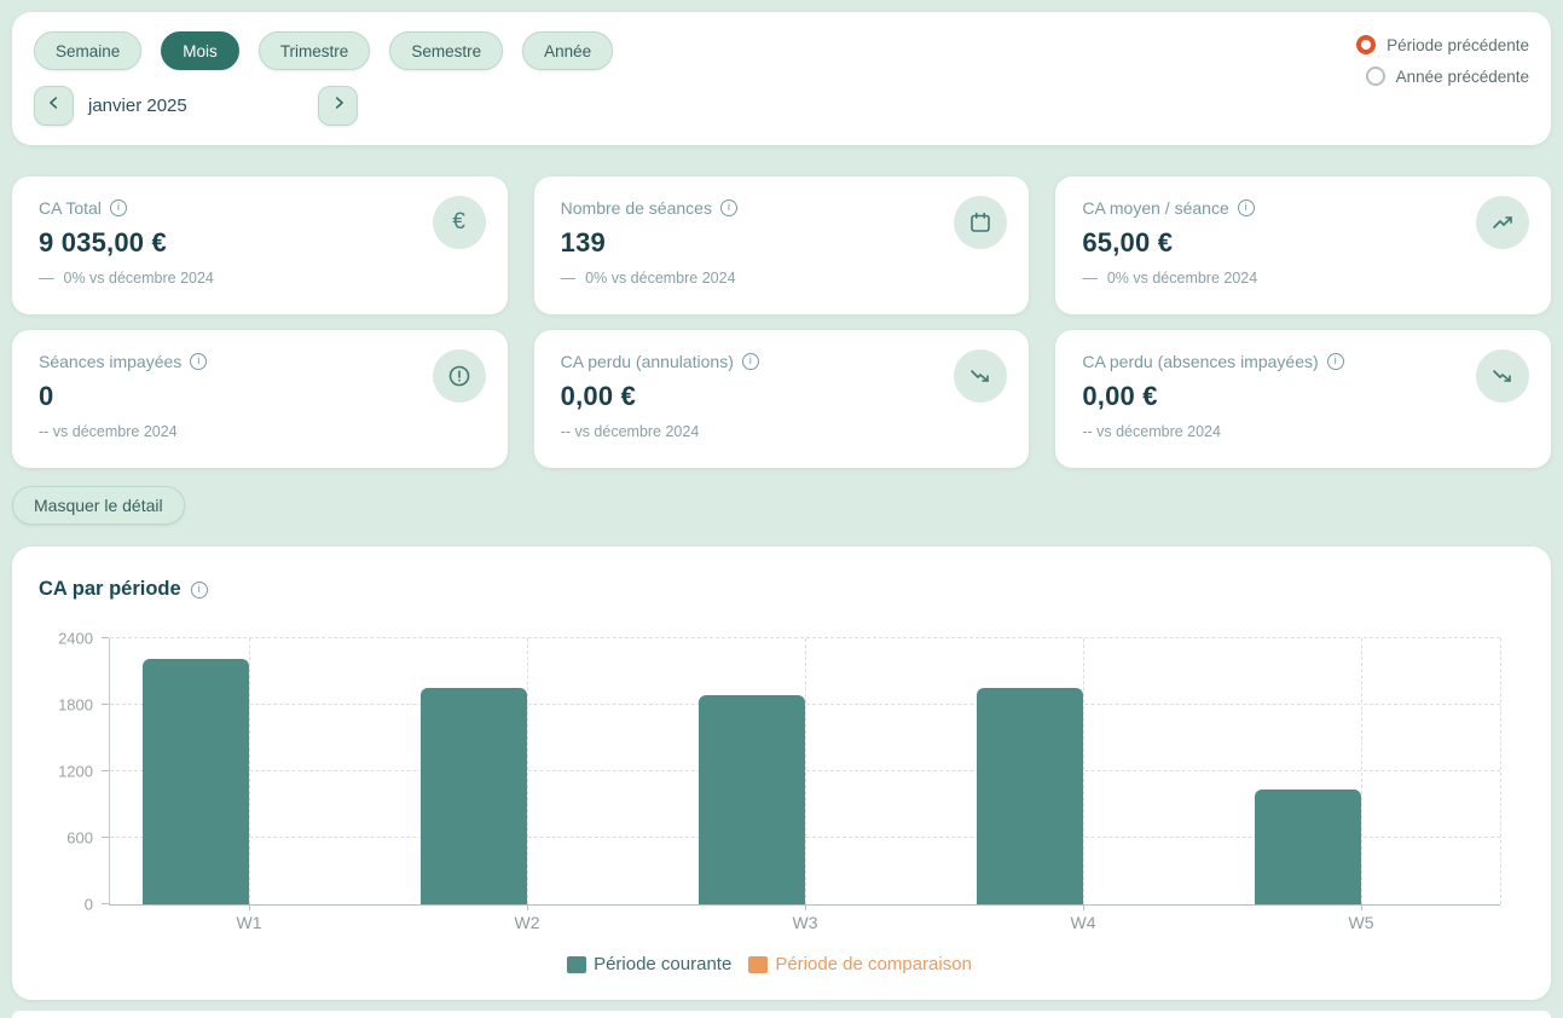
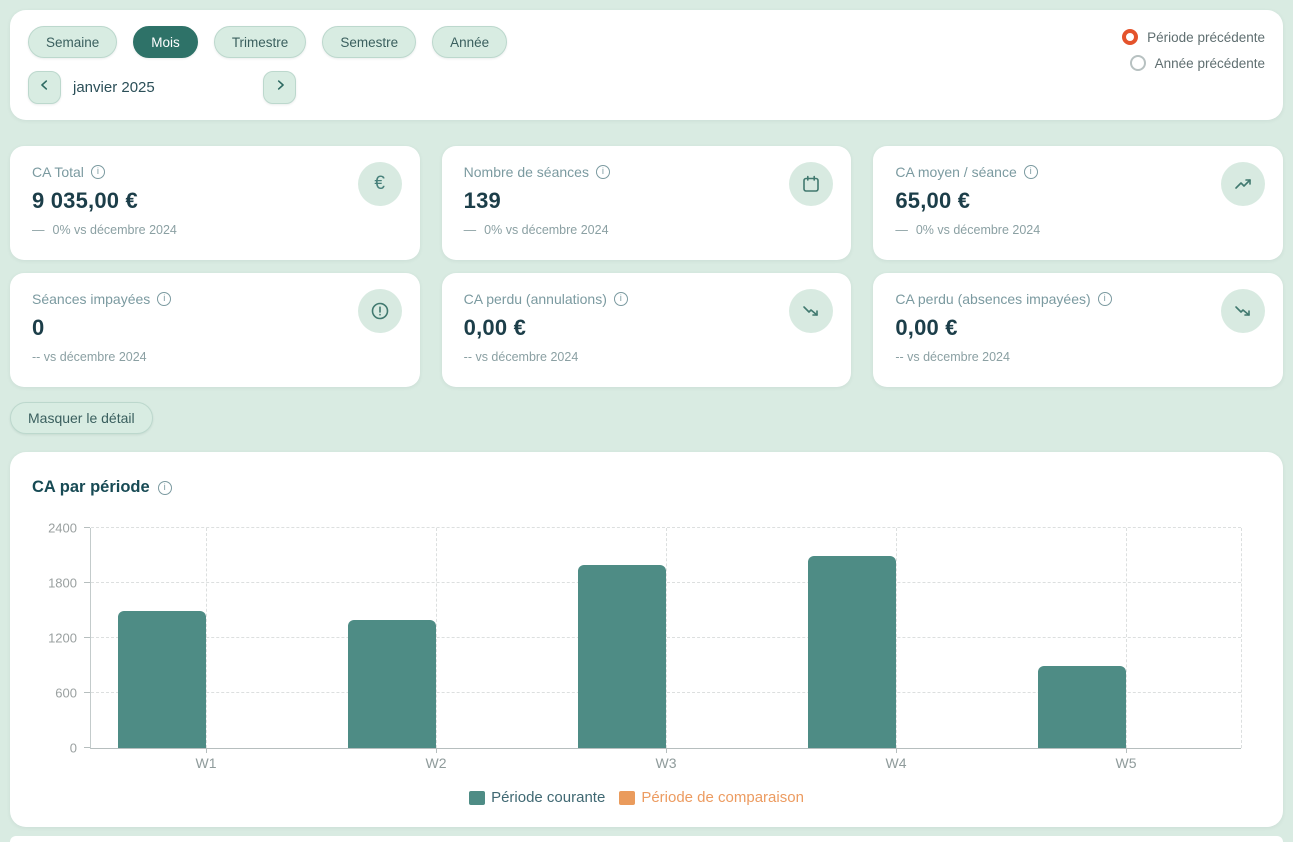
Période courante/W1: 2200 -> 1500
Période courante/W2: 2000 -> 1400
Période courante/W3: 1900 -> 2000
Période courante/W4: 2000 -> 2100
Période courante/W5: 1000 -> 900
